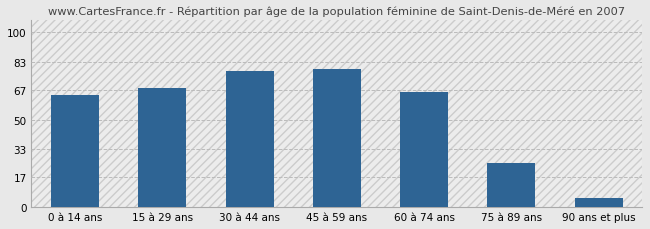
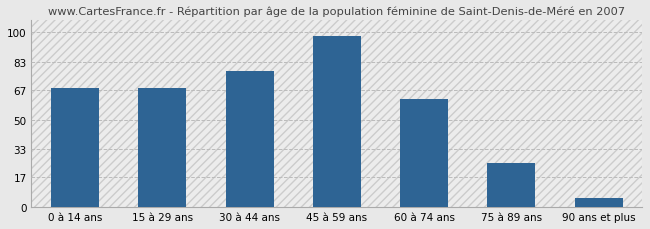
0 à 14 ans: 64 -> 68
45 à 59 ans: 79 -> 98
60 à 74 ans: 66 -> 62
